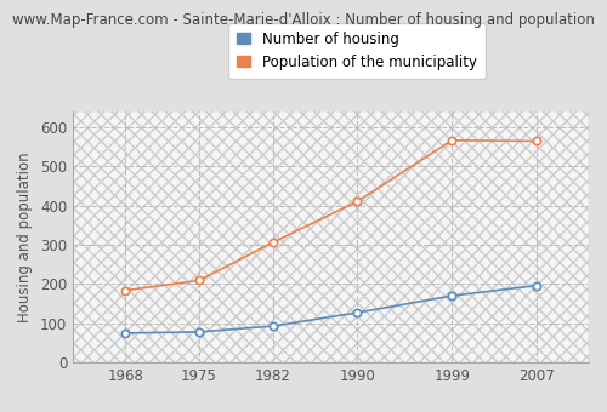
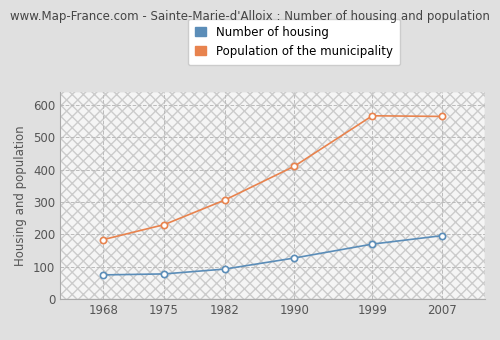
Population of the municipality/1975: 209 -> 230
